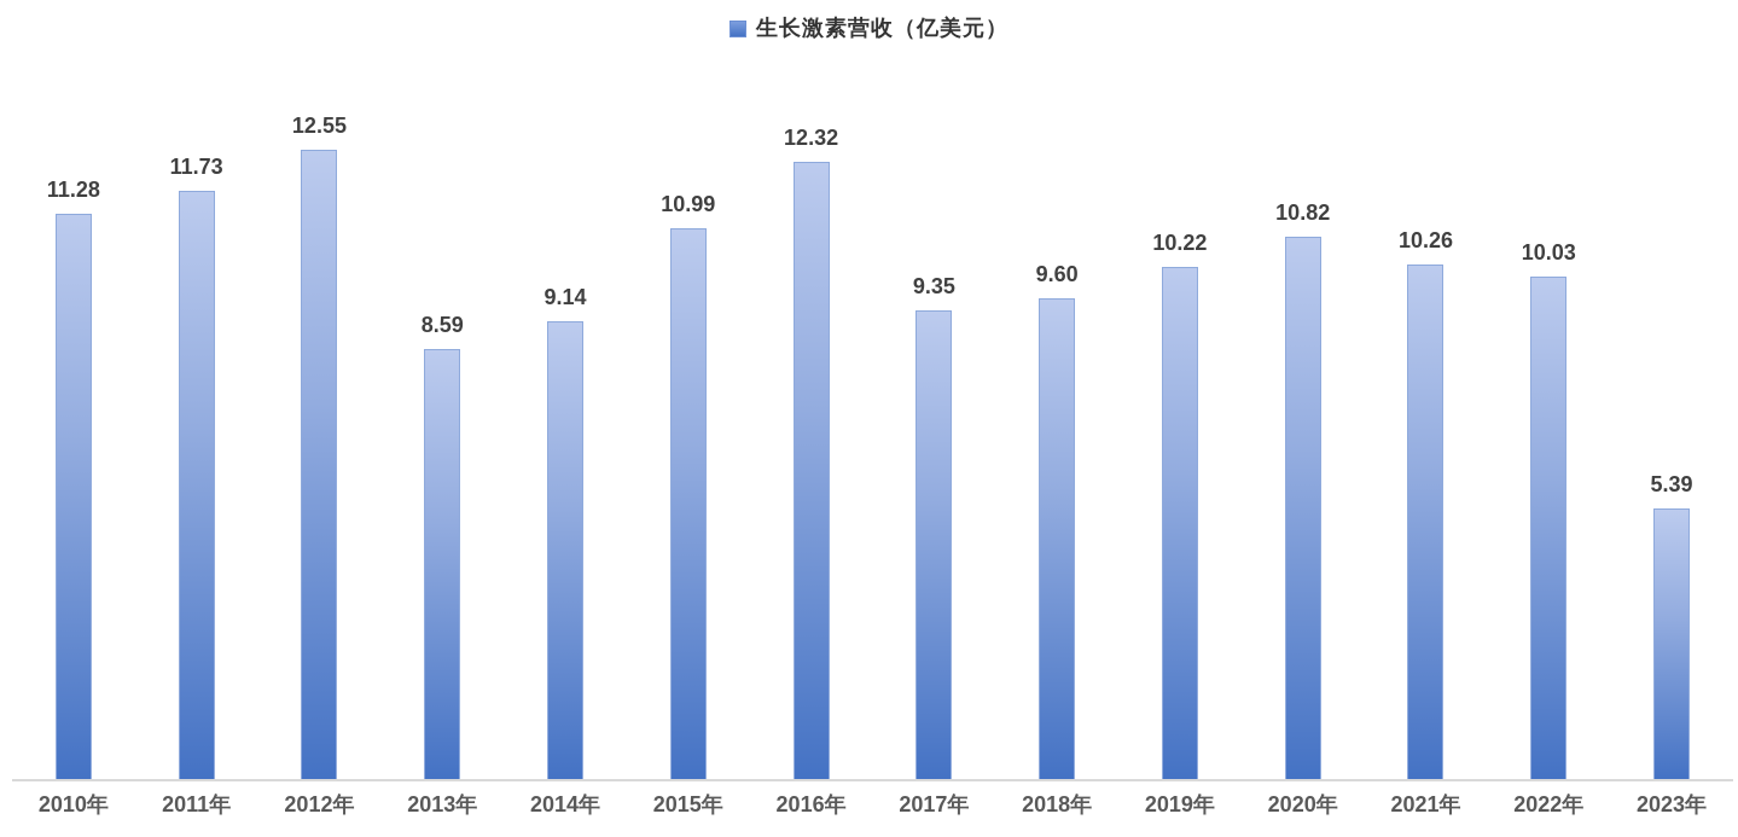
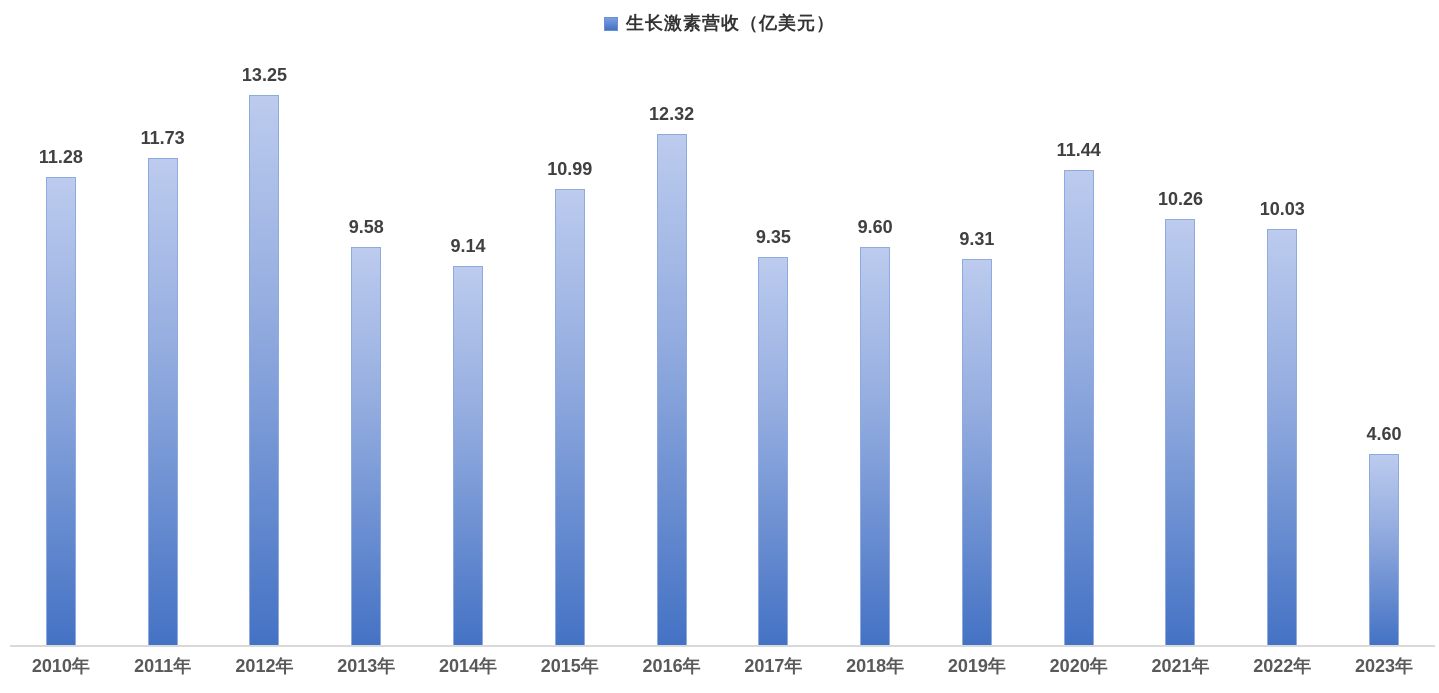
2012年: 12.55 -> 13.25
2013年: 8.59 -> 9.58
2019年: 10.22 -> 9.31
2020年: 10.82 -> 11.44
2023年: 5.39 -> 4.60
